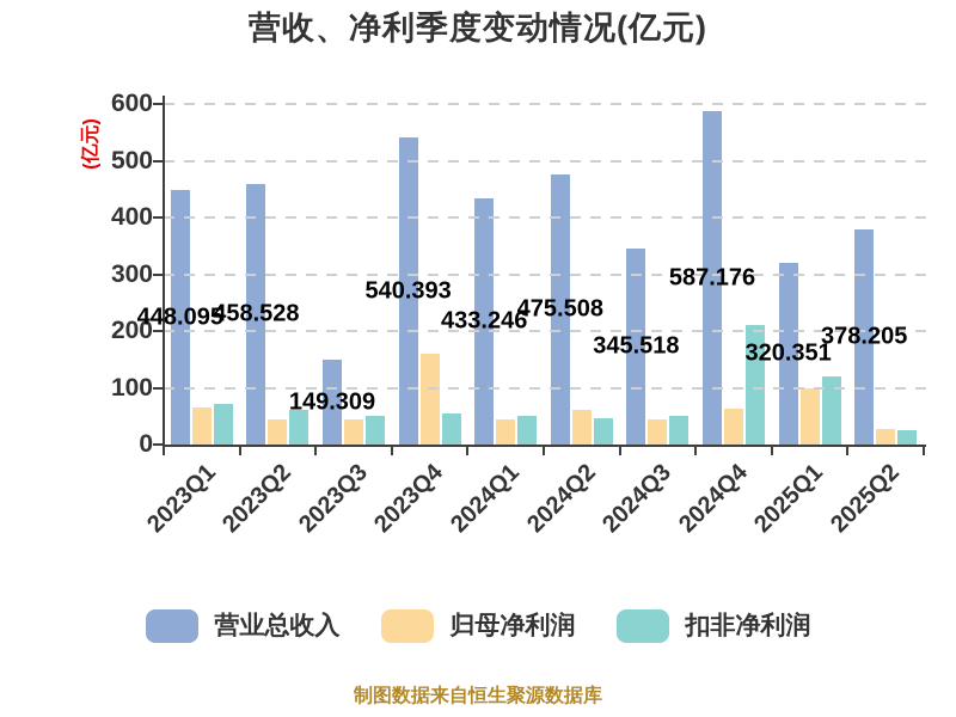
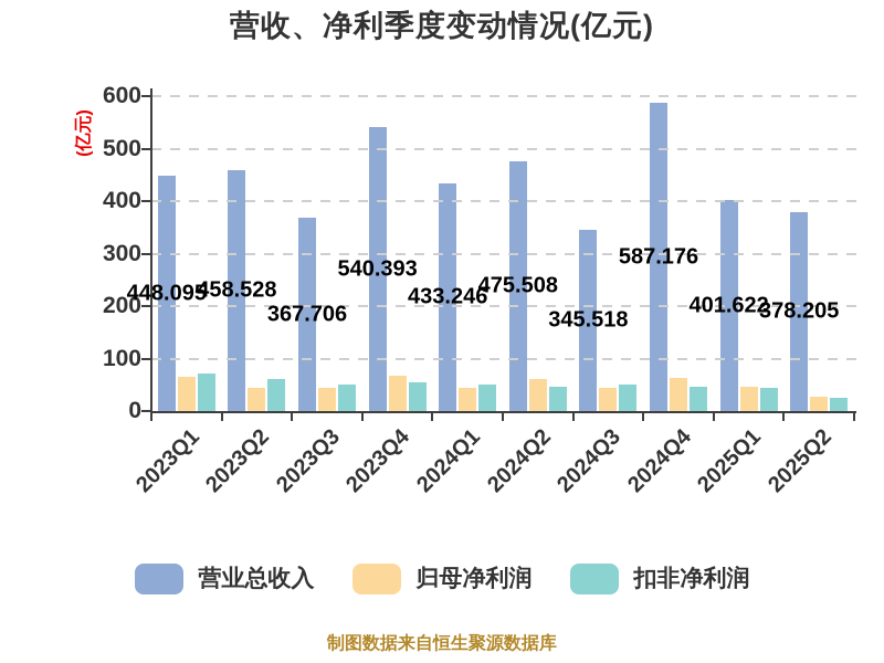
营业总收入/2023Q3: 149.309 -> 367.706
归母净利润/2023Q4: 160 -> 70
扣非净利润/2024Q4: 210 -> 50
营业总收入/2025Q1: 320.351 -> 401.622
归母净利润/2025Q1: 100 -> 50
扣非净利润/2025Q1: 120 -> 40
